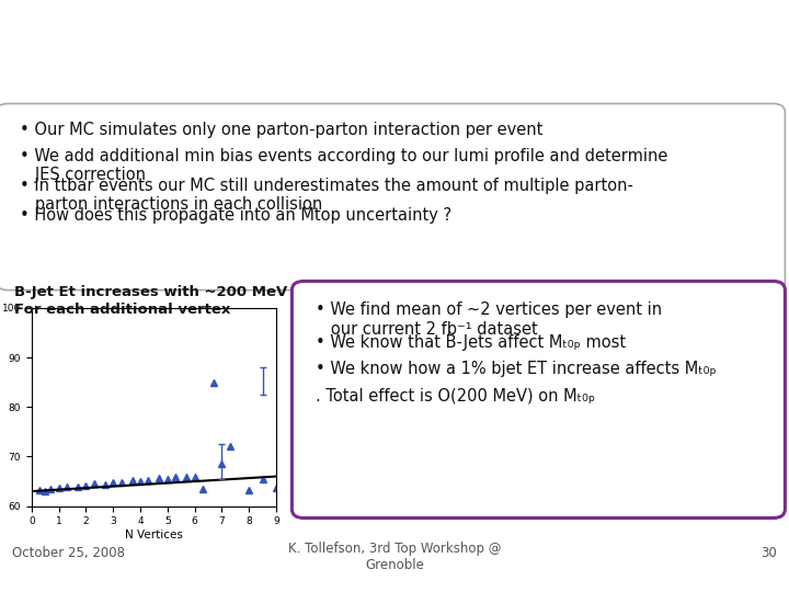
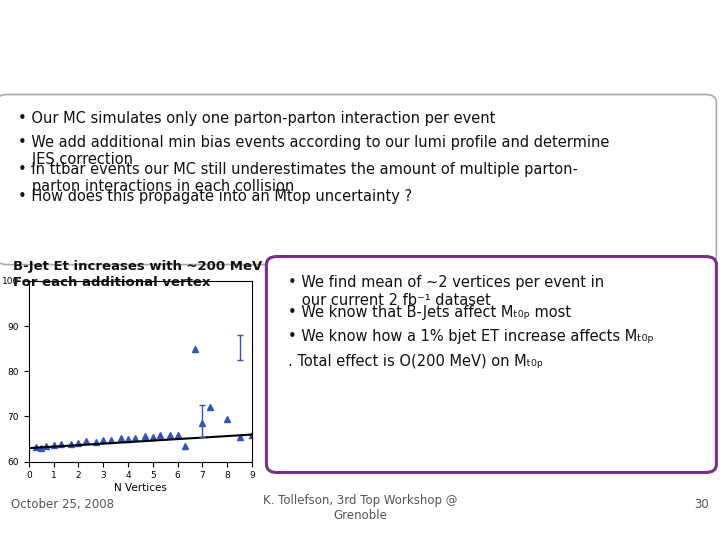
8: 63.2 -> 69.5
9: 63.8 -> 66.0
